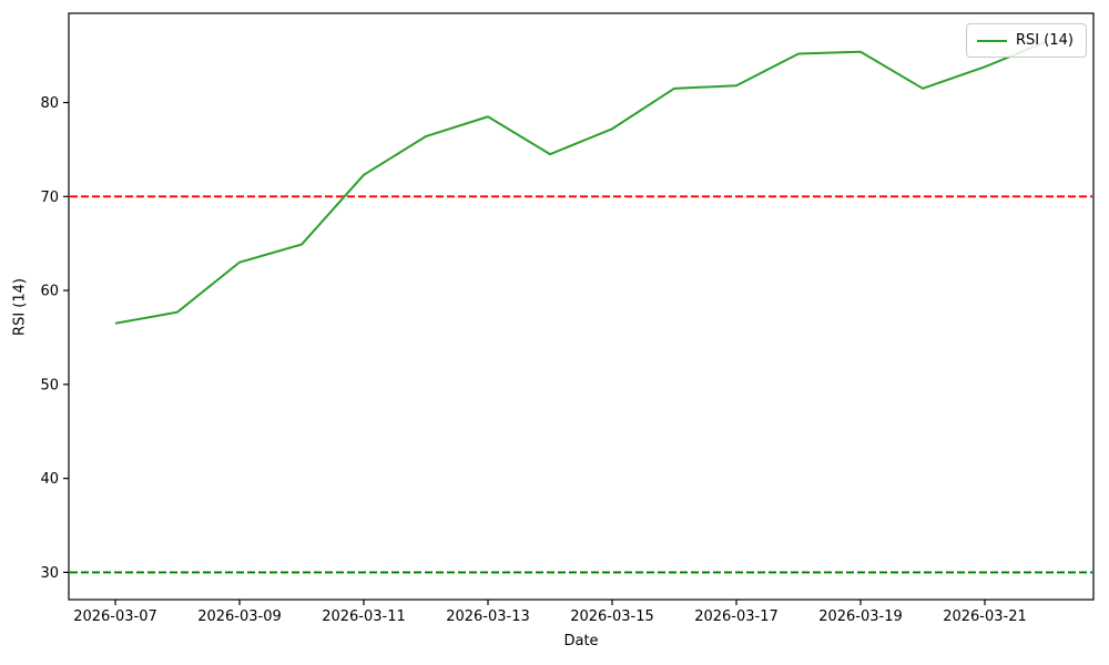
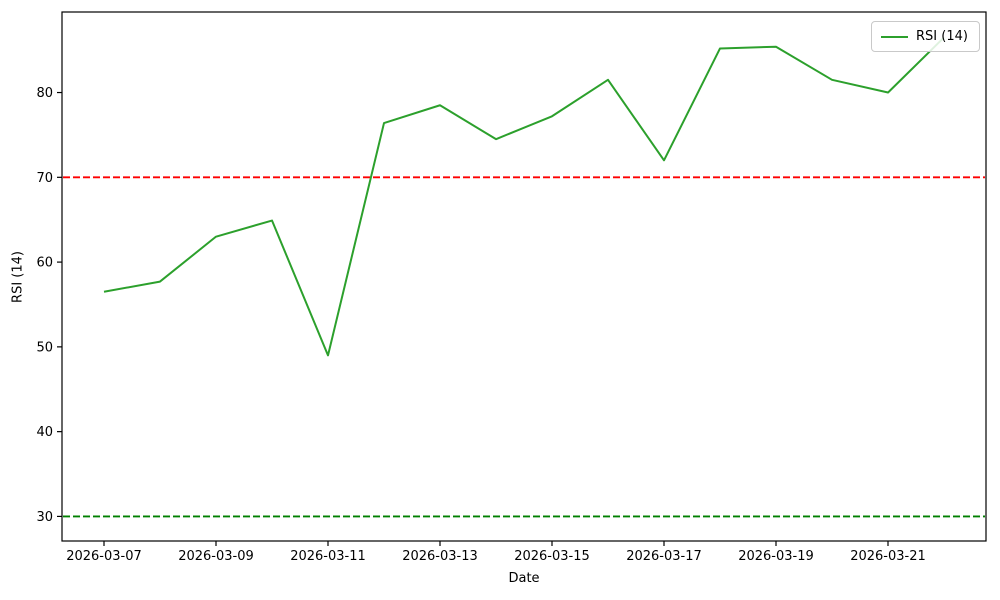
2026-03-11: 72 -> 49
2026-03-17: 82 -> 72
2026-03-21: 84 -> 80
